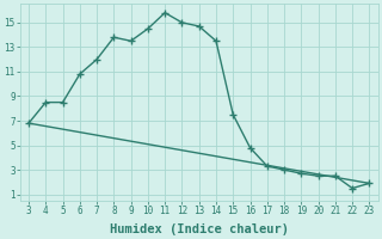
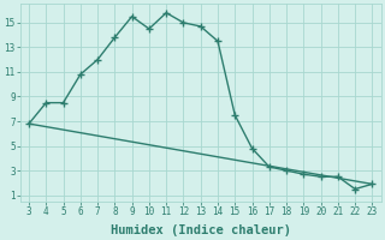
9: 13.5 -> 15.5
